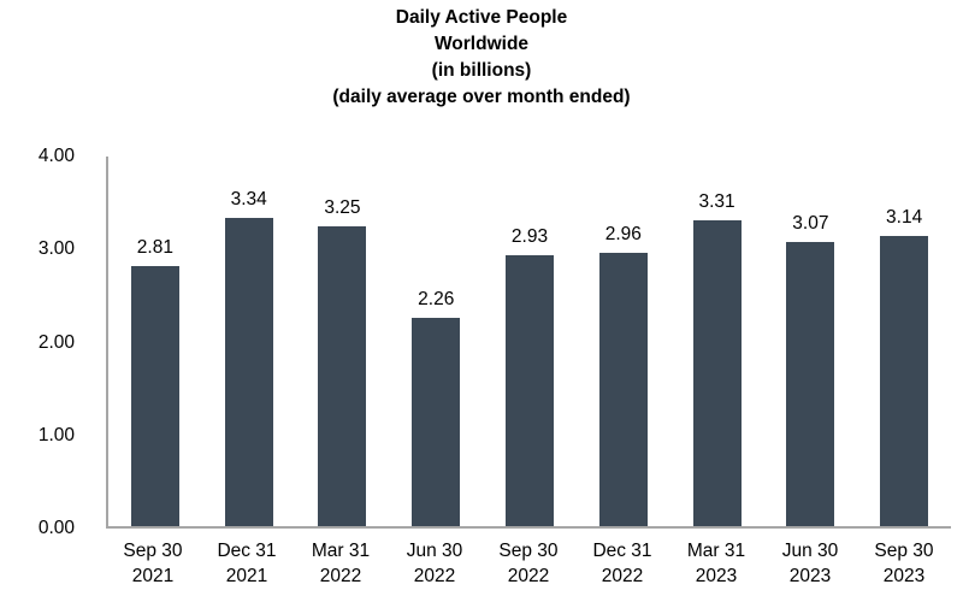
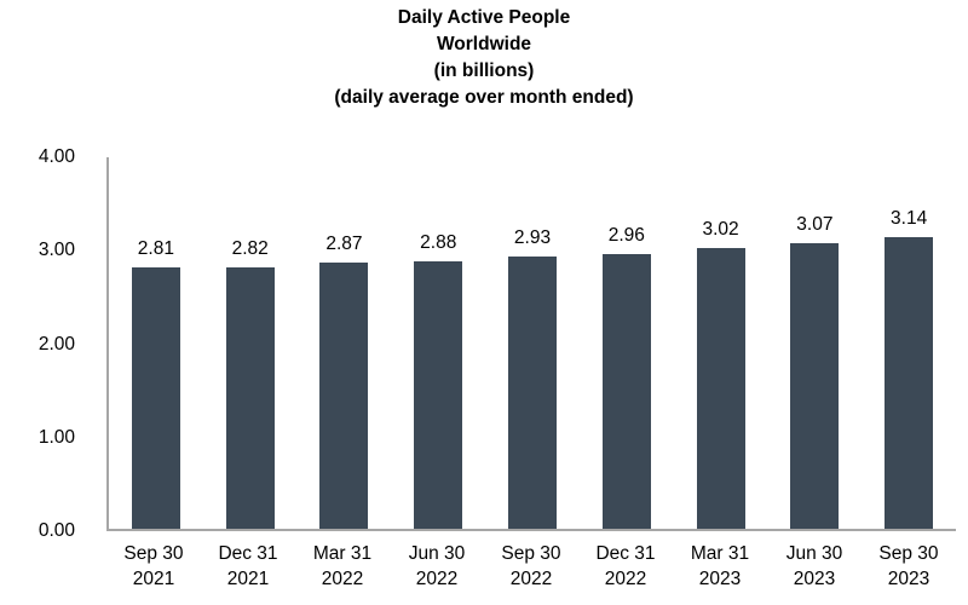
Dec 31 2021: 3.34 -> 2.82
Mar 31 2022: 3.25 -> 2.87
Jun 30 2022: 2.26 -> 2.88
Mar 31 2023: 3.31 -> 3.02
